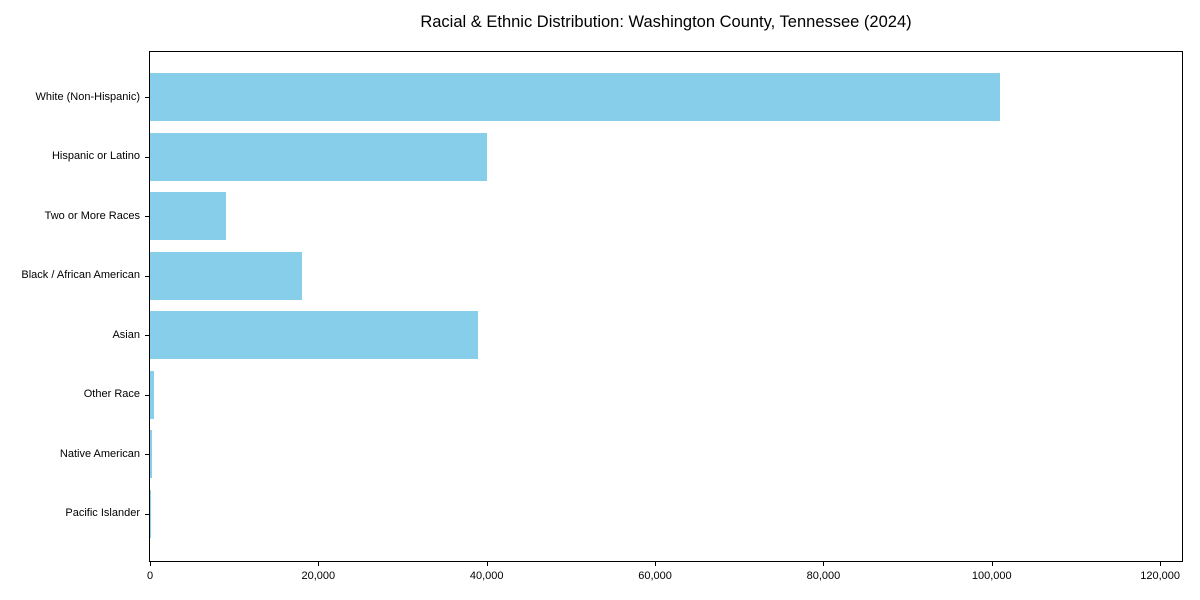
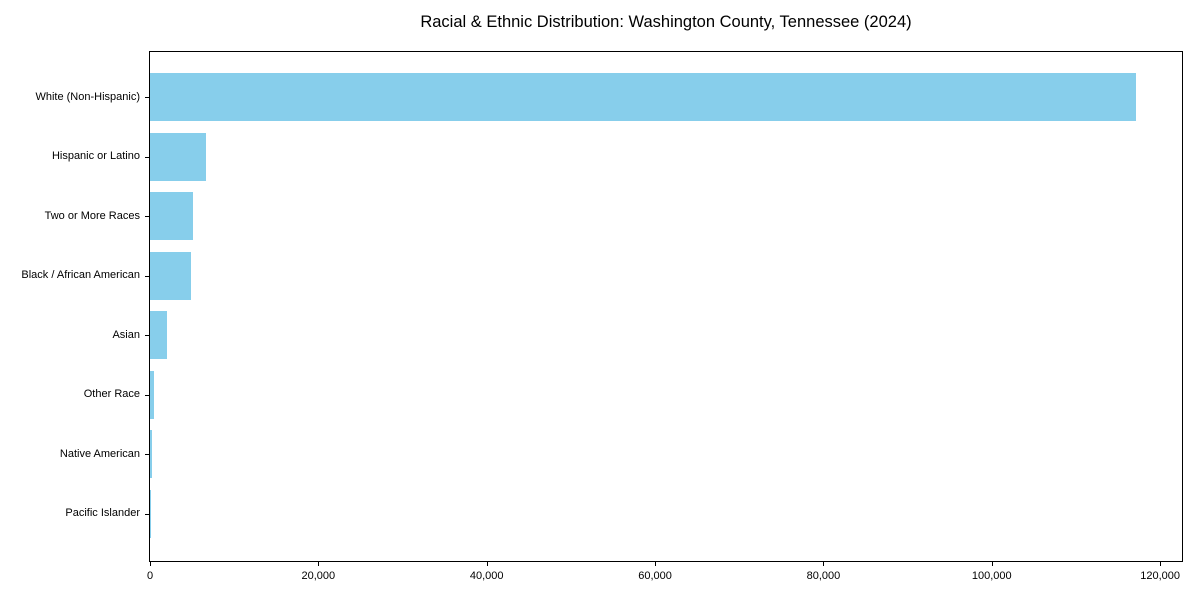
White (Non-Hispanic): 101000 -> 117000
Hispanic or Latino: 40000 -> 7000
Two or More Races: 9000 -> 5000
Black / African American: 18000 -> 5000
Asian: 39000 -> 2000
